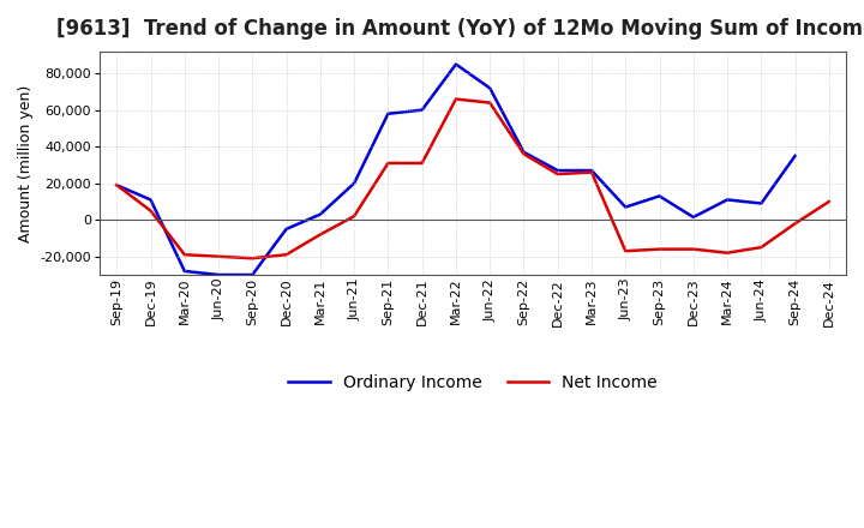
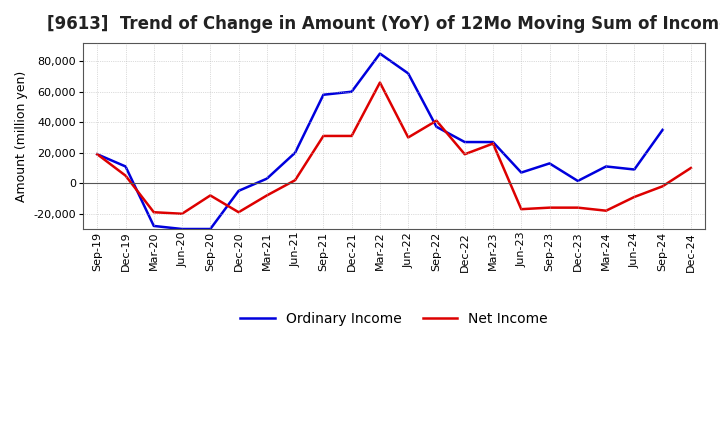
Net Income/Sep-20: -21,000 -> -8,000
Net Income/Jun-22: 64,000 -> 30,000
Net Income/Sep-22: 36,000 -> 41,000
Net Income/Dec-22: 25,000 -> 19,000
Net Income/Jun-24: -15,000 -> -9,000
